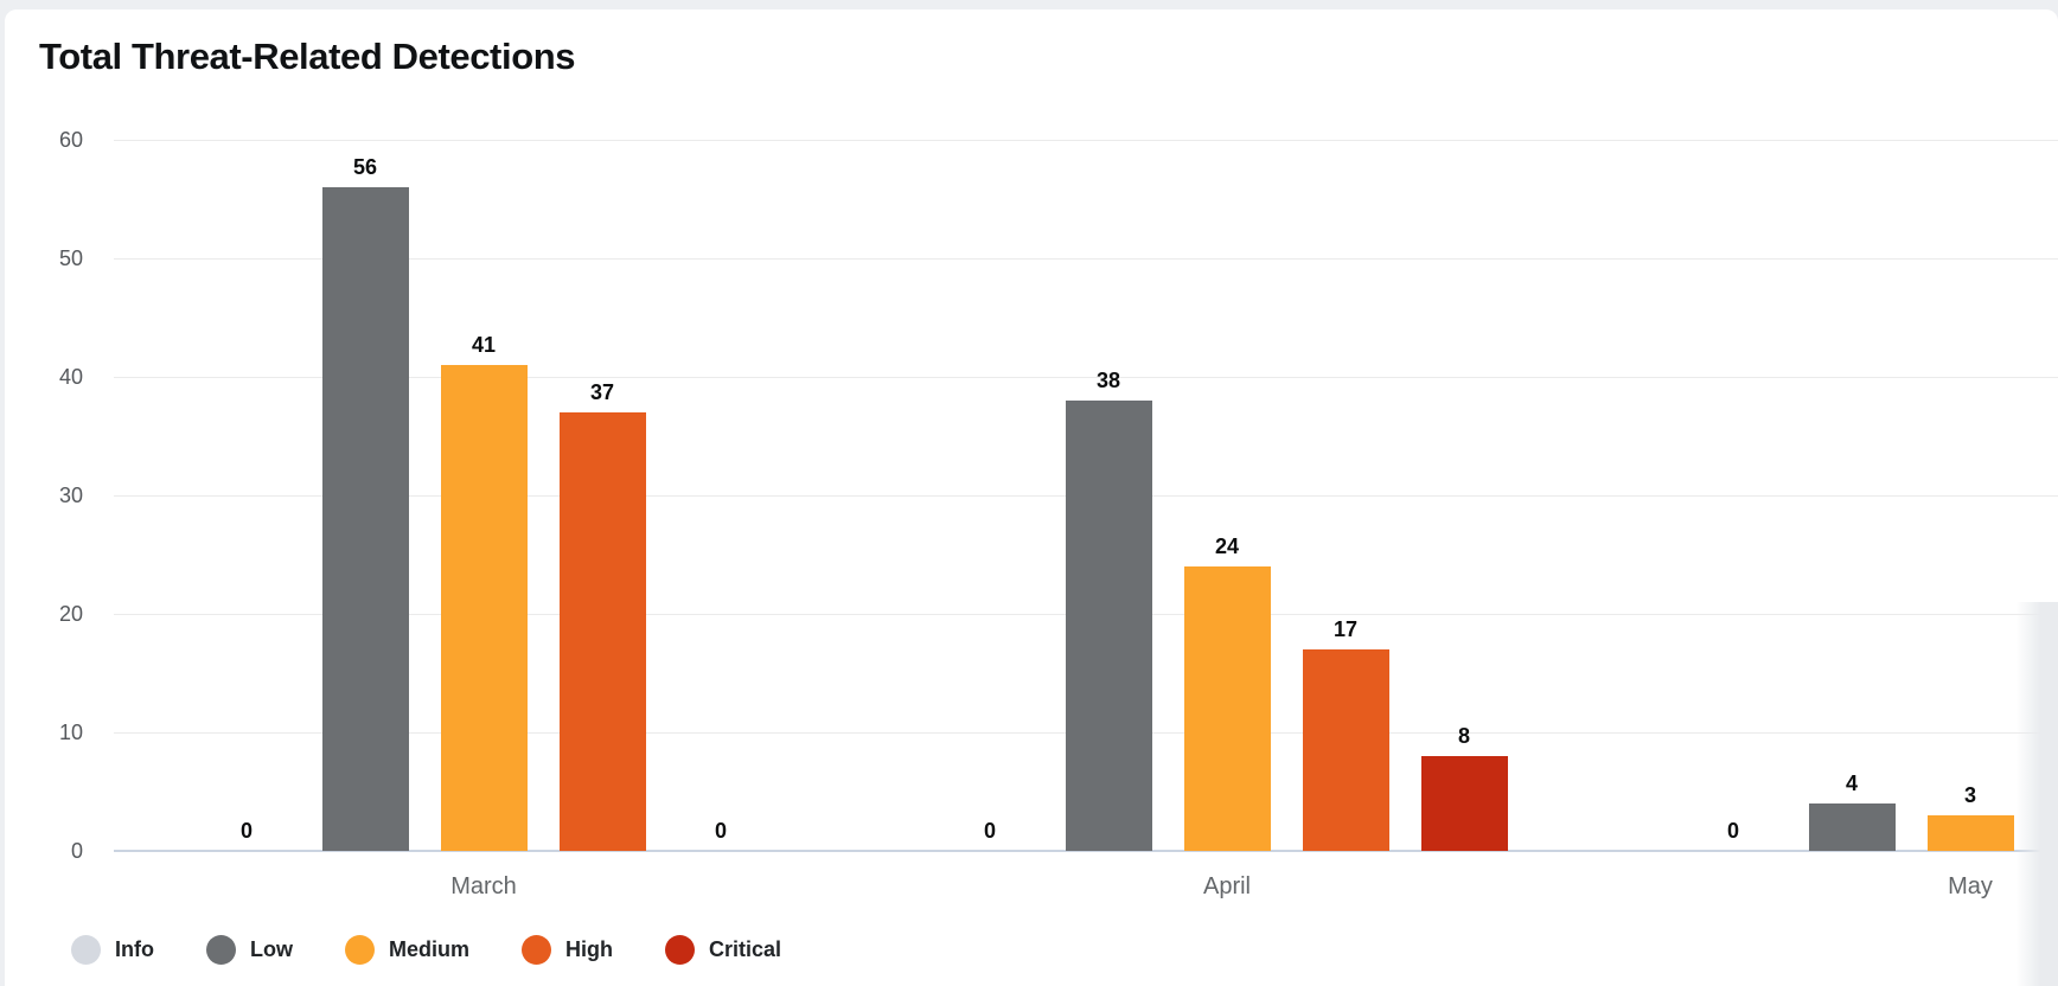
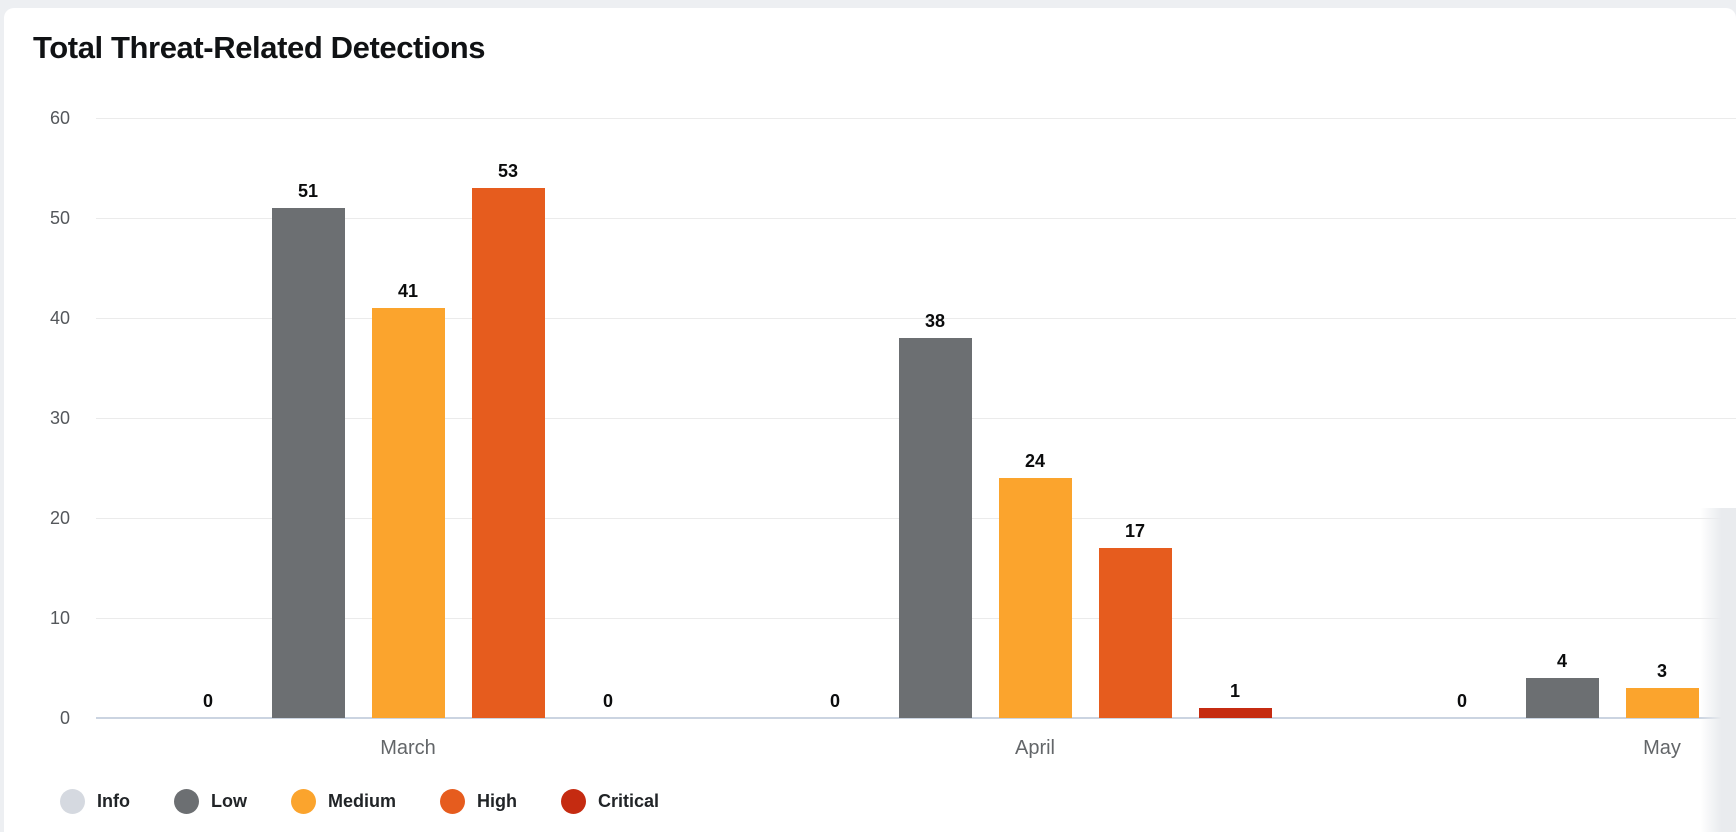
Low/March: 56 -> 51
High/March: 37 -> 53
Critical/April: 8 -> 1
